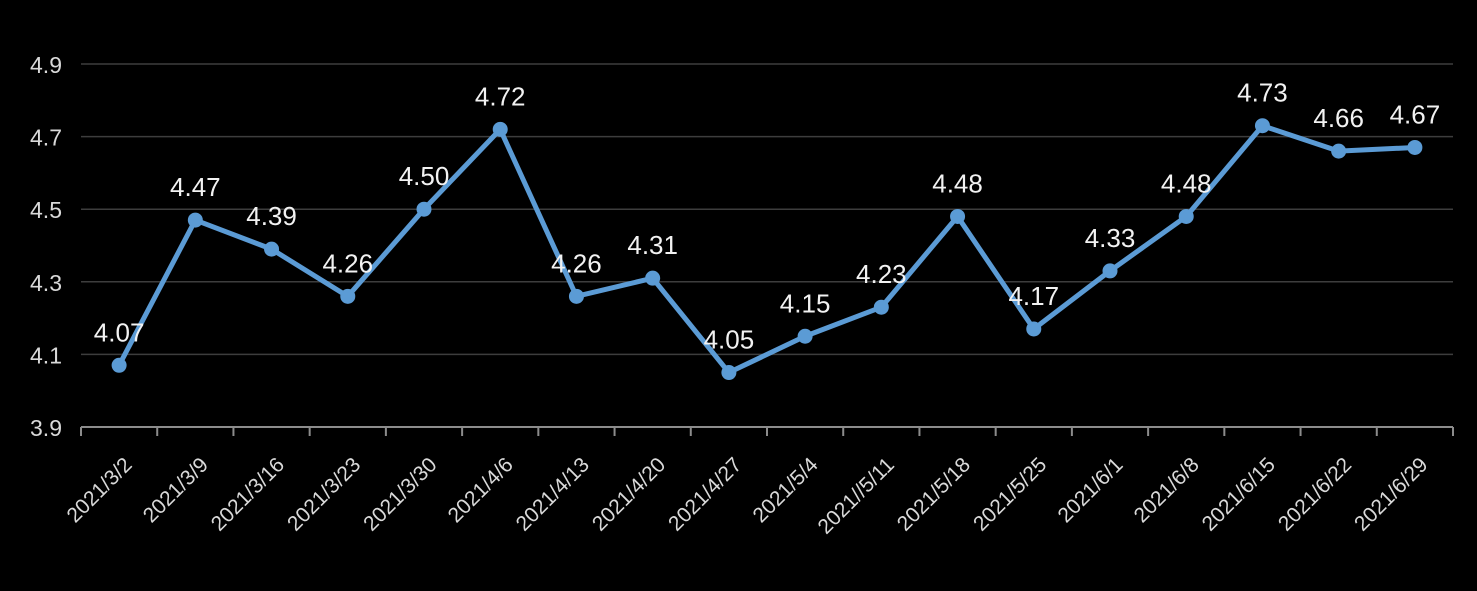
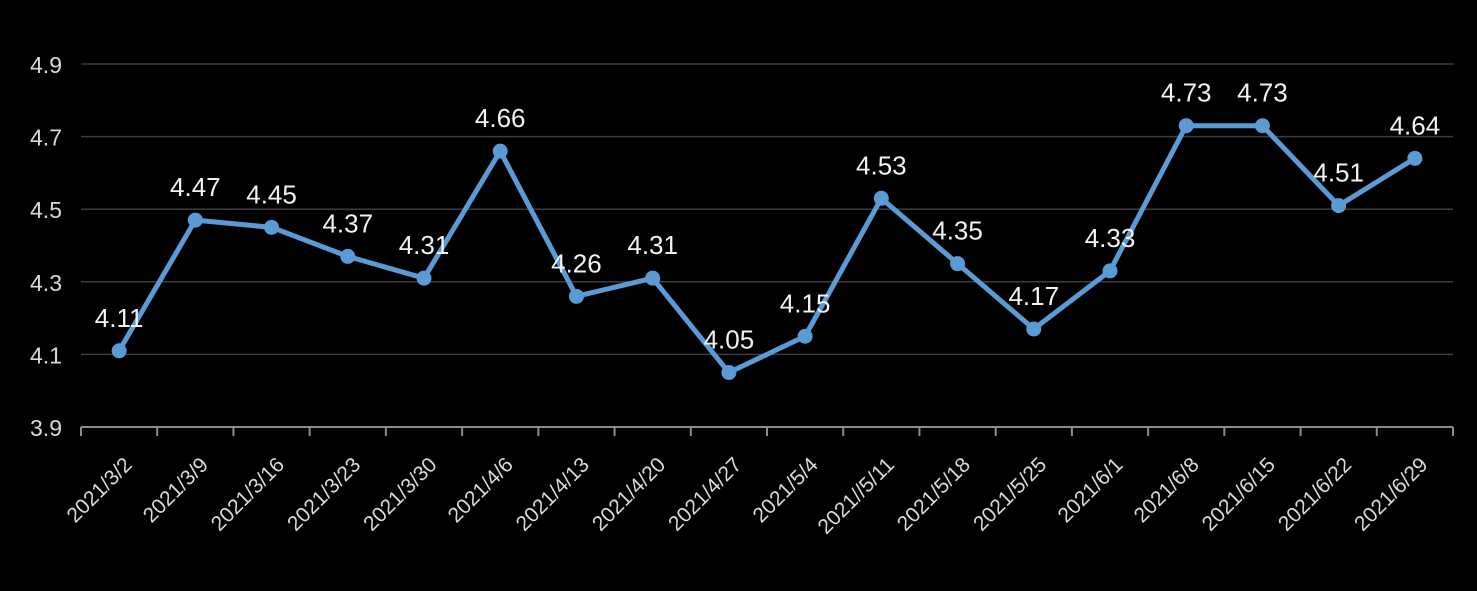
2021/3/2: 4.07 -> 4.11
2021/3/16: 4.39 -> 4.45
2021/3/23: 4.26 -> 4.37
2021/3/30: 4.50 -> 4.31
2021/4/6: 4.72 -> 4.66
2021//5/11: 4.23 -> 4.53
2021/5/18: 4.48 -> 4.35
2021/6/8: 4.48 -> 4.73
2021/6/22: 4.66 -> 4.51
2021/6/29: 4.67 -> 4.64
